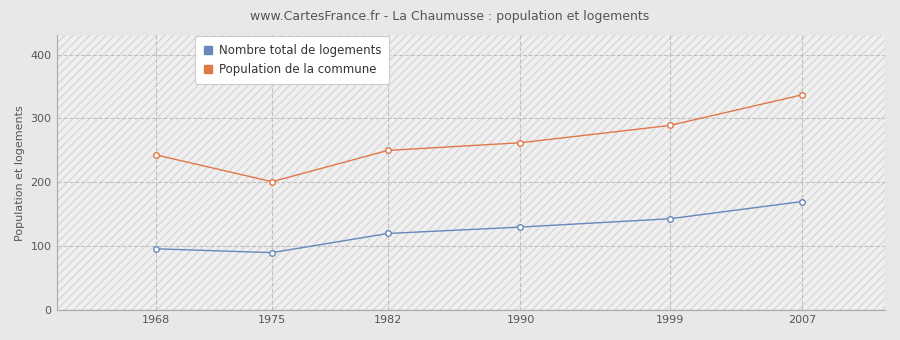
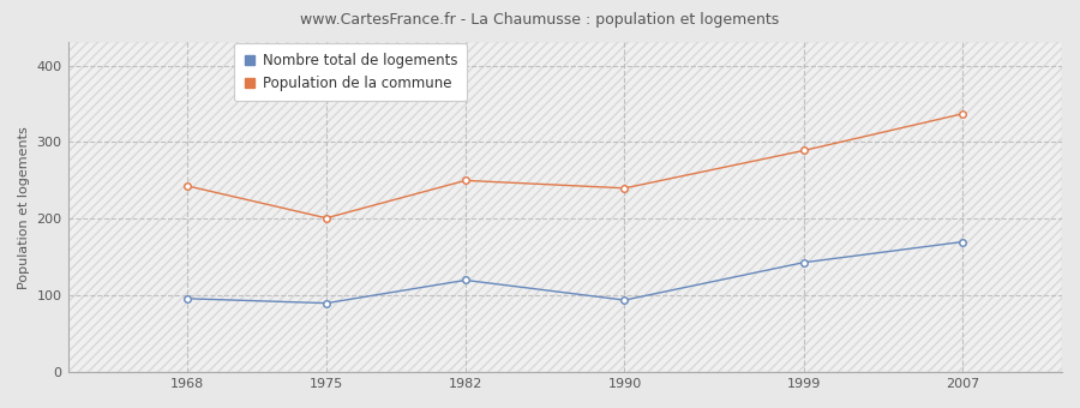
Nombre total de logements/1990: 130 -> 94
Population de la commune/1990: 262 -> 240
